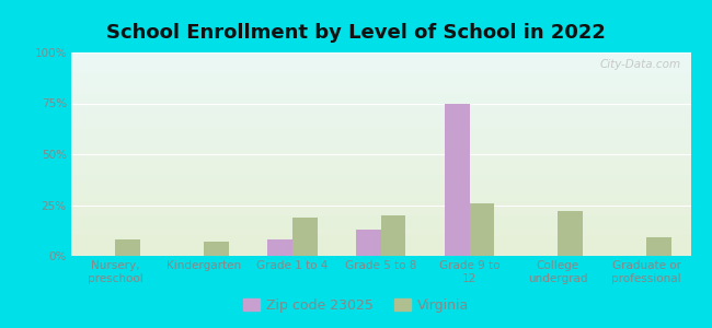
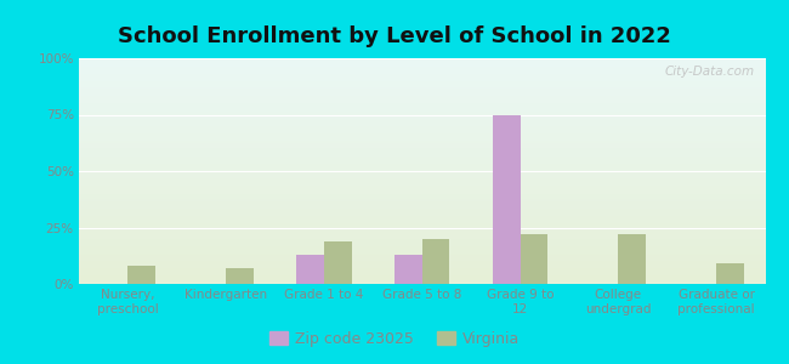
Zip code 23025/Grade 1 to 4: 8% -> 13%
Virginia/Grade 9 to 12: 26% -> 22%
